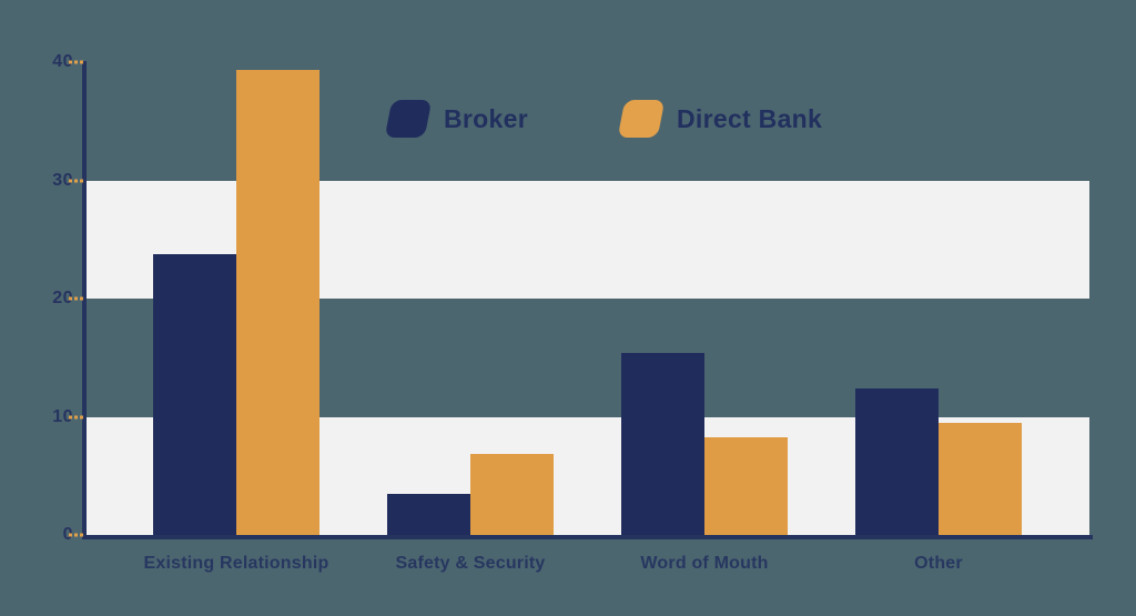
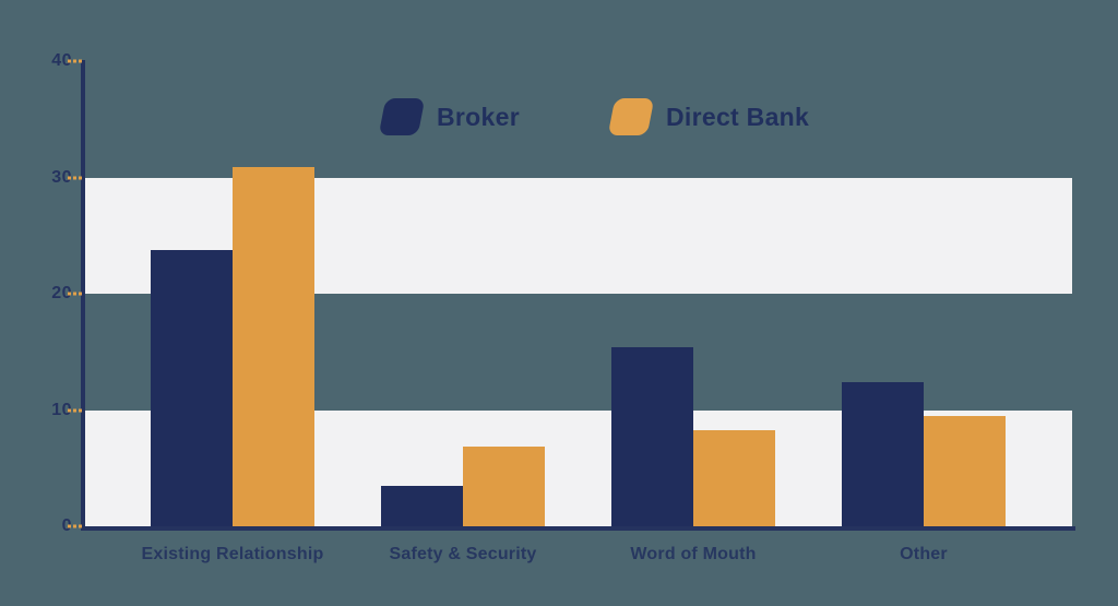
Direct Bank/Existing Relationship: 39.3 -> 30.9
